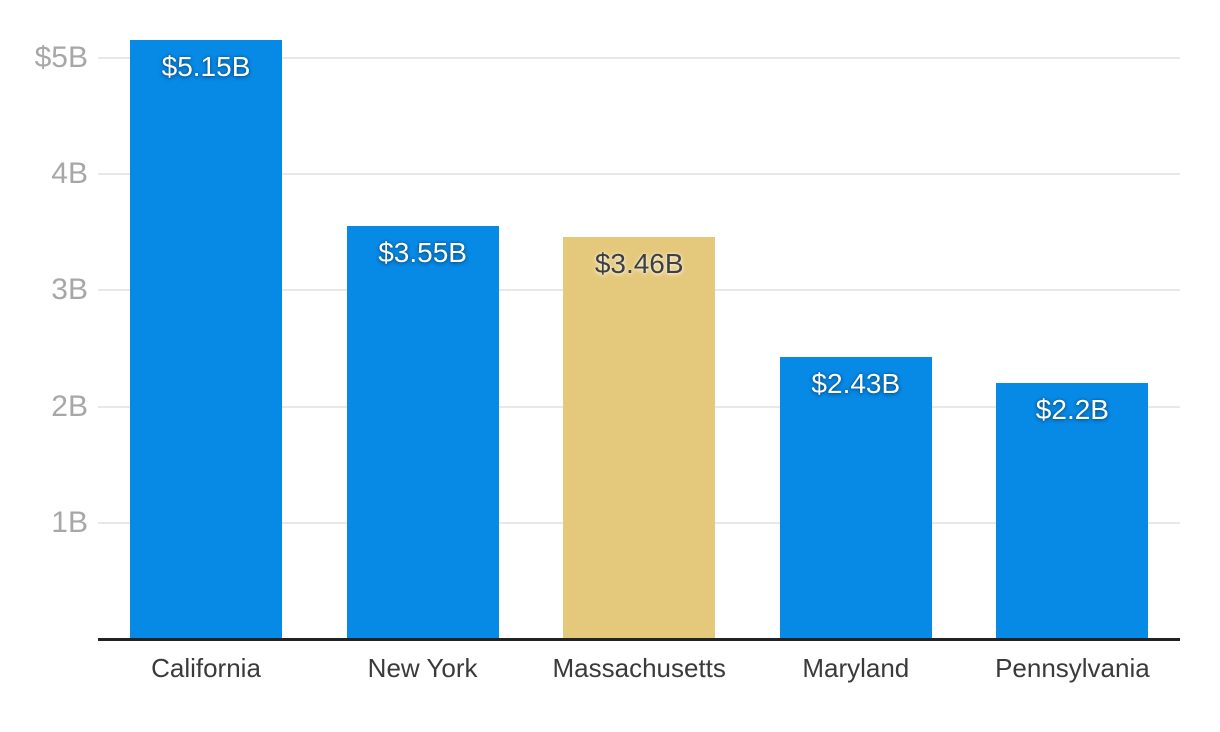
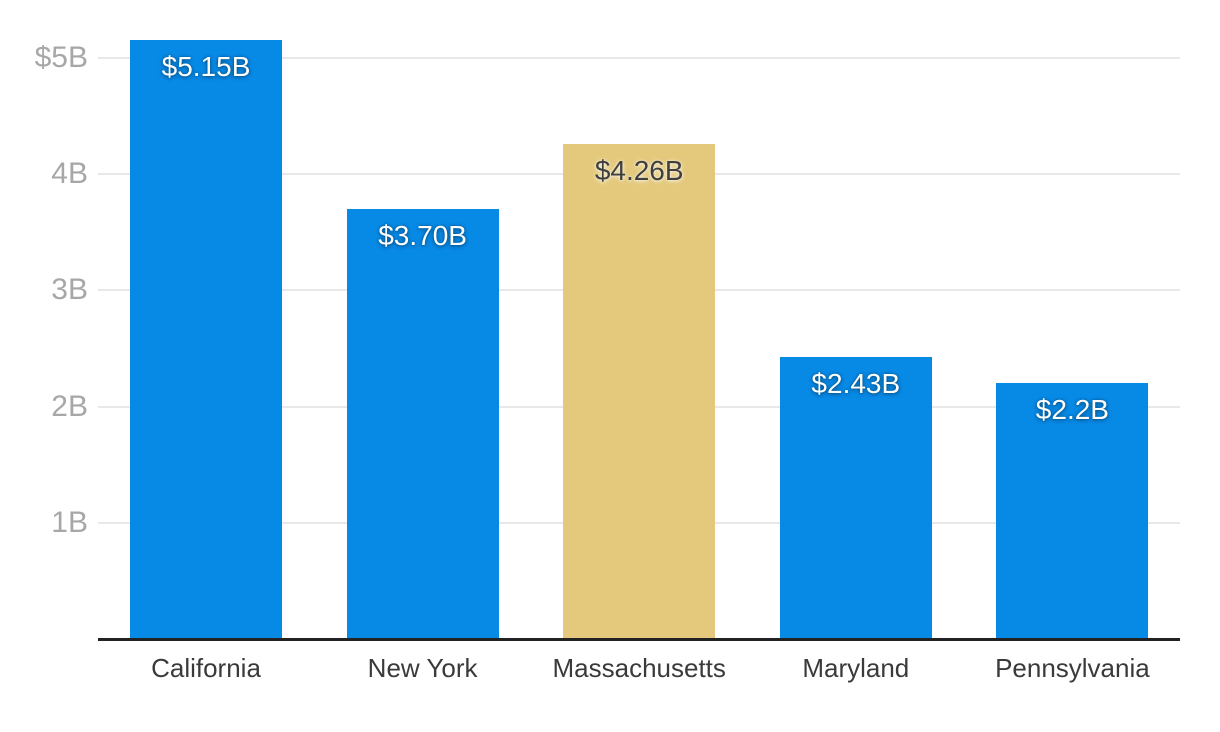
New York: $3.55B -> $3.70B
Massachusetts: $3.46B -> $4.26B
